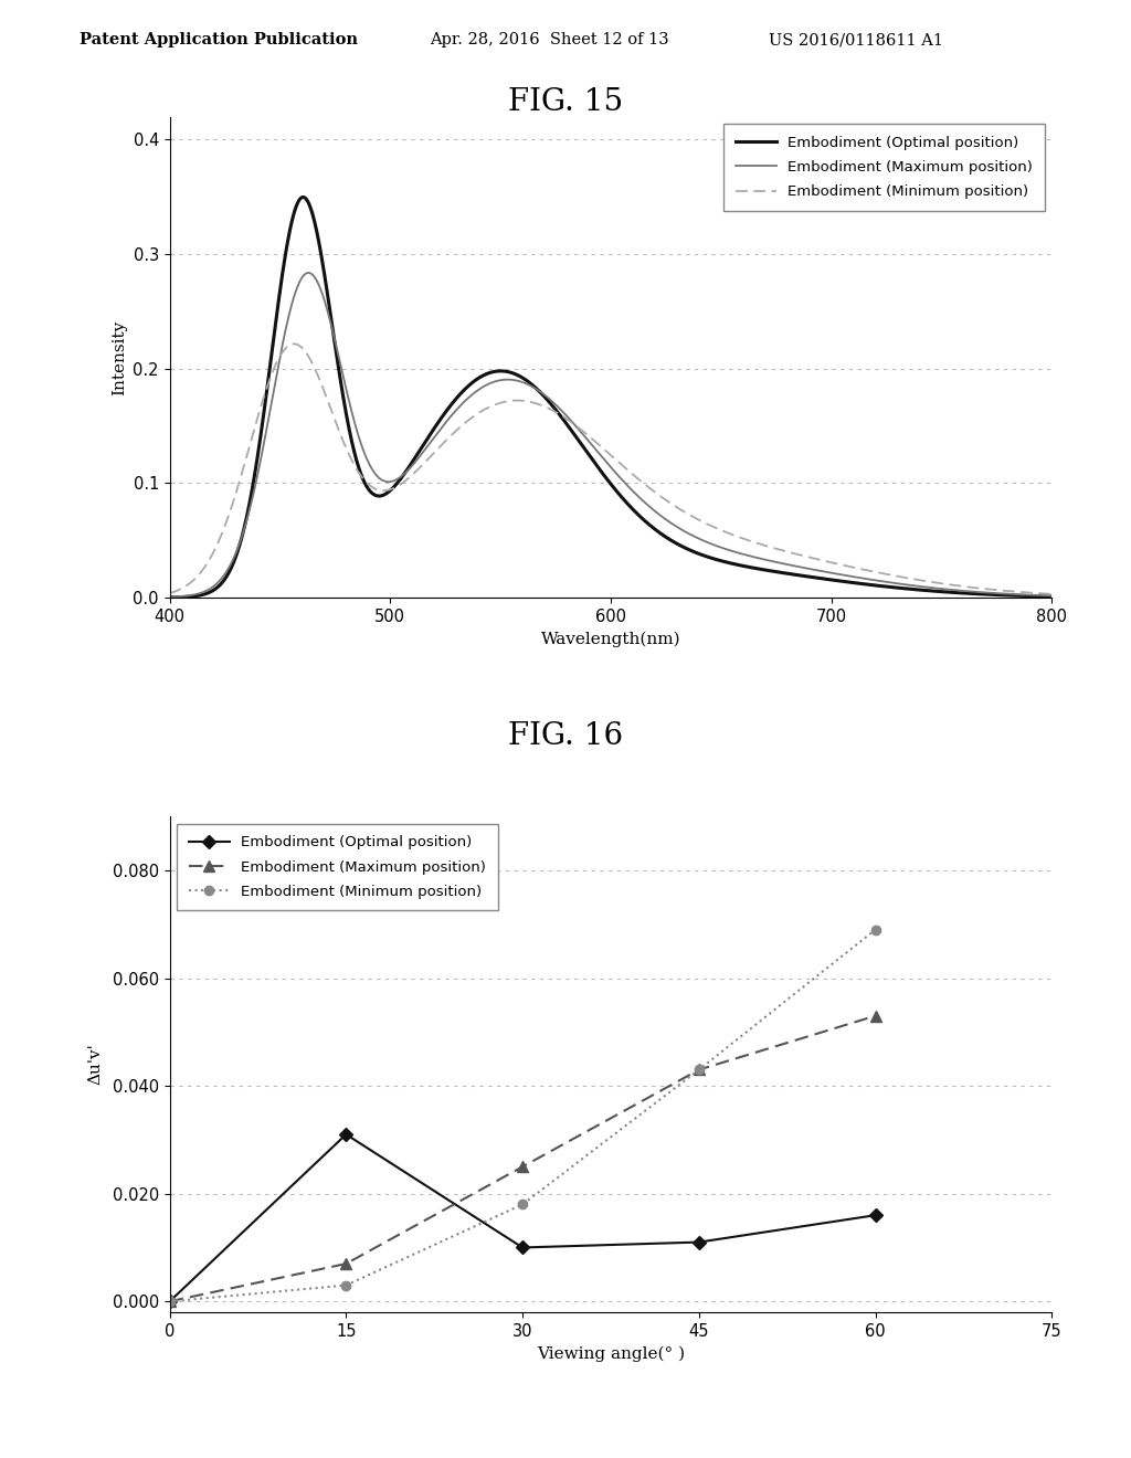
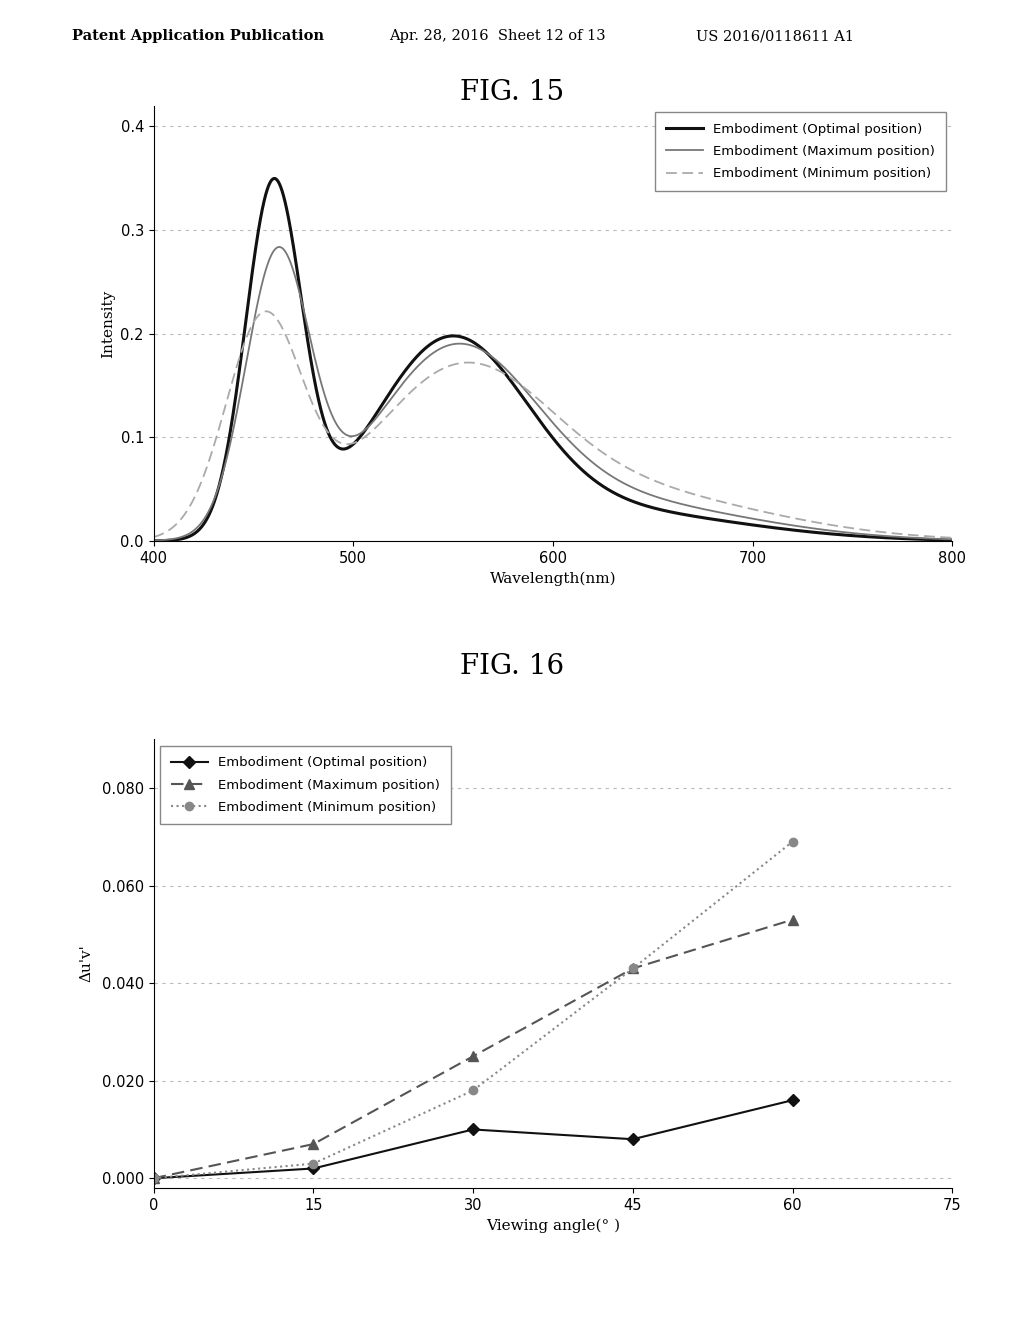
Embodiment (Optimal position)/15: 0.031 -> 0.002
Embodiment (Optimal position)/45: 0.011 -> 0.008
